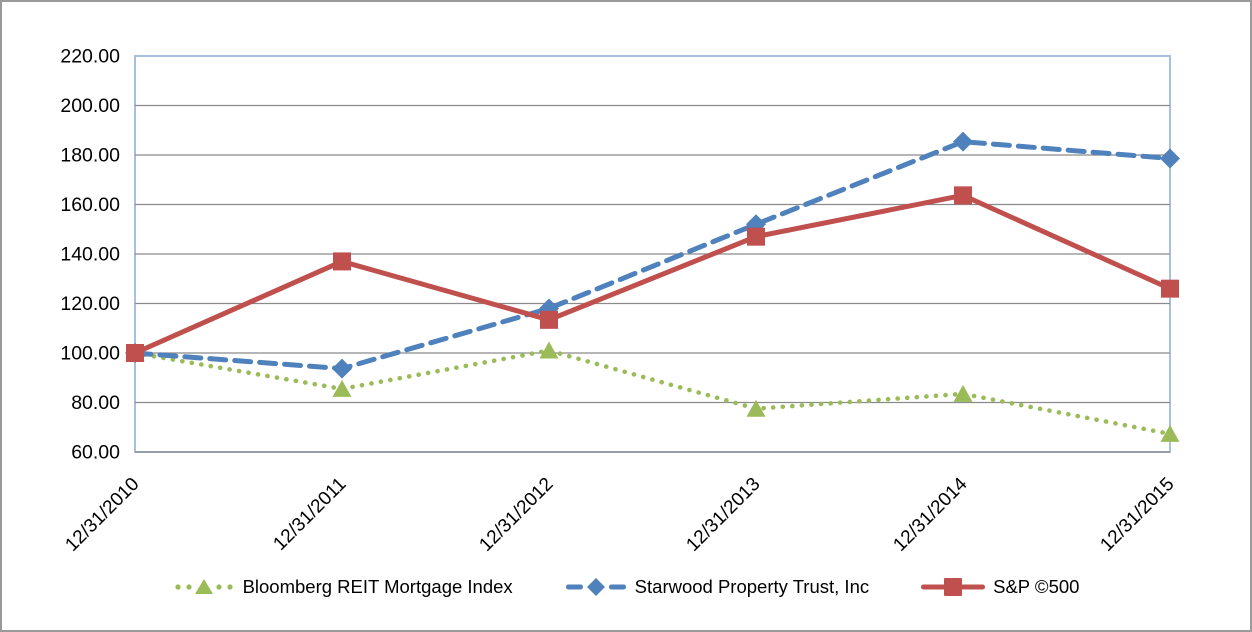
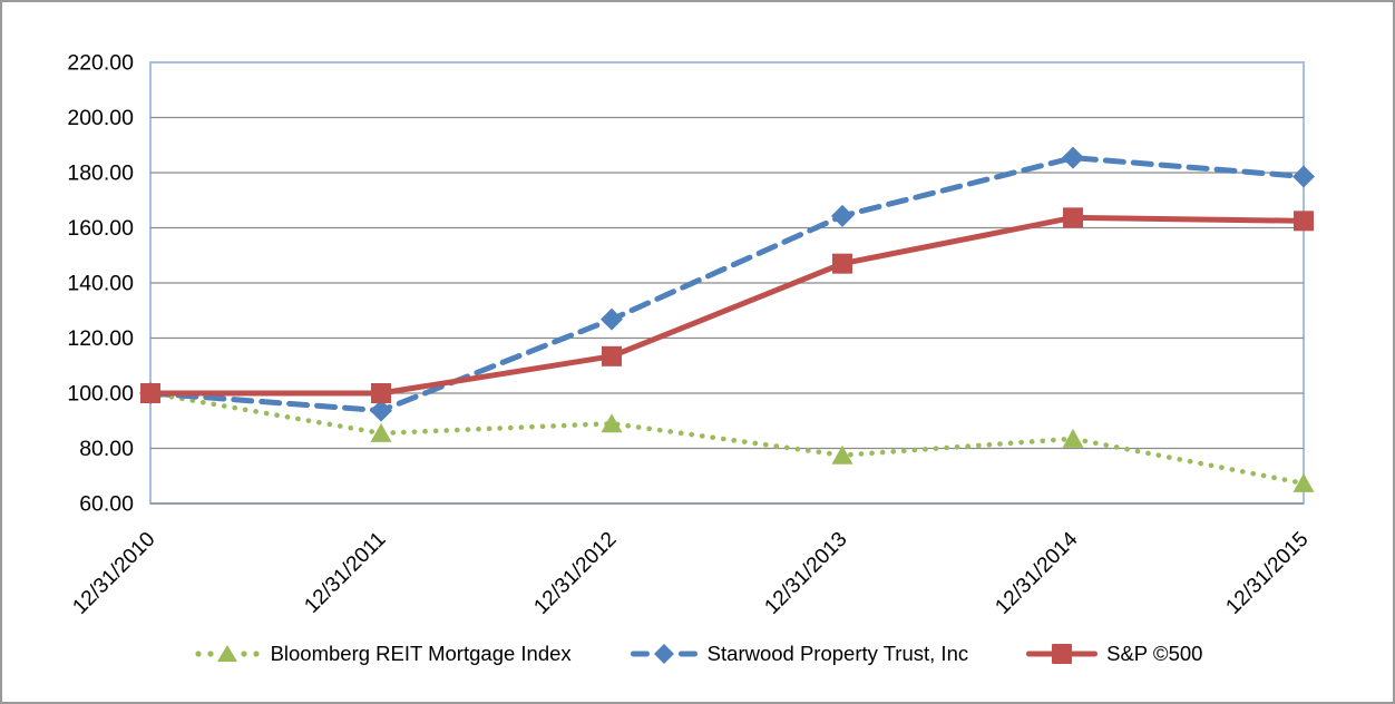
S&P ©500/12/31/2011: 137 -> 100
Bloomberg REIT Mortgage Index/12/31/2012: 101 -> 89
Starwood Property Trust, Inc/12/31/2012: 118 -> 127
Starwood Property Trust, Inc/12/31/2013: 152 -> 164
S&P ©500/12/31/2015: 126 -> 162
